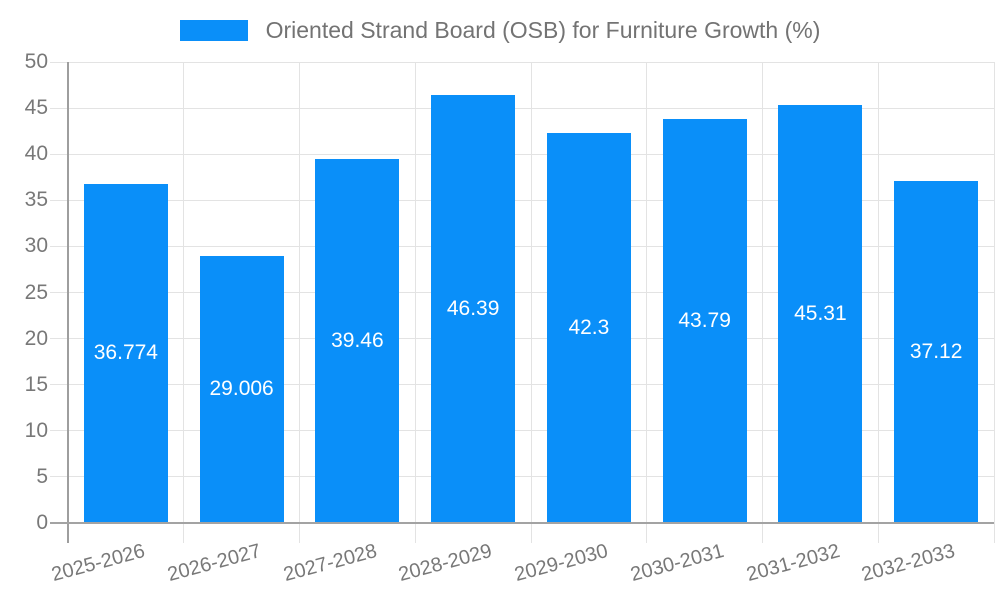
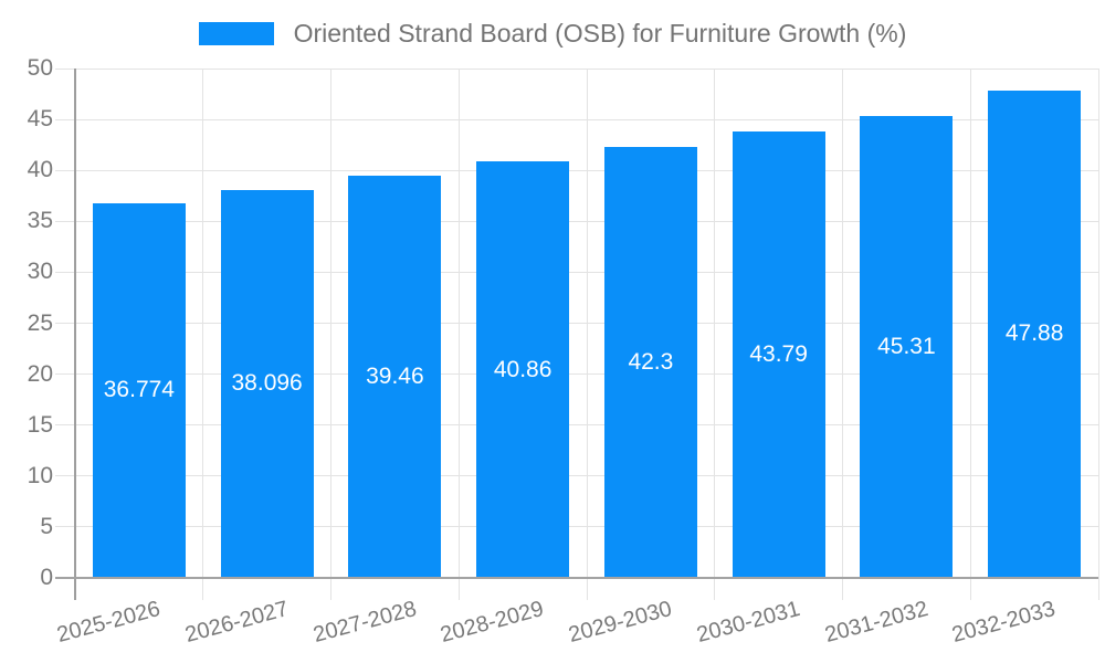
2026-2027: 29.006 -> 38.096
2028-2029: 46.39 -> 40.86
2032-2033: 37.12 -> 47.88
